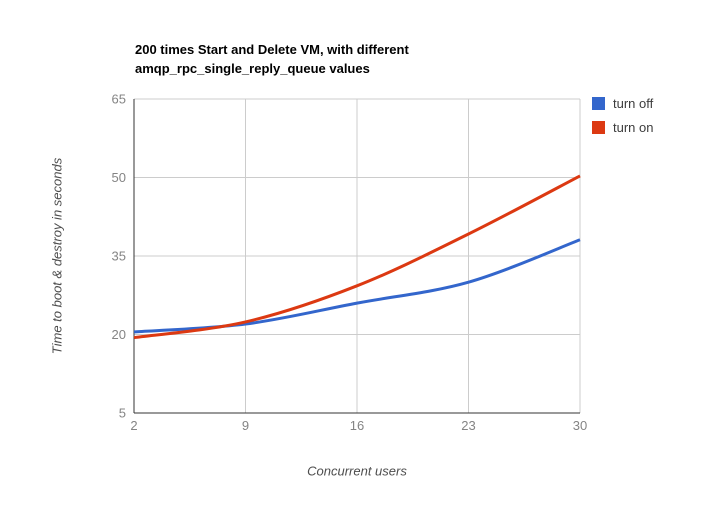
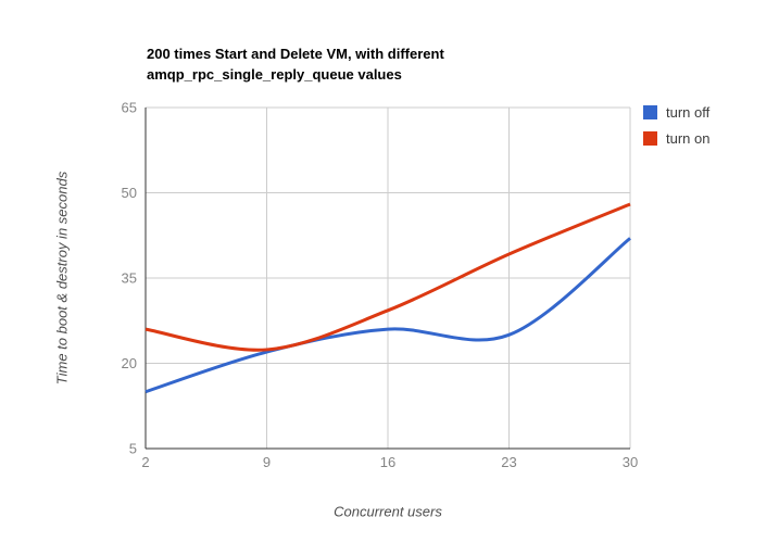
turn off/2: 20 -> 15
turn on/2: 19 -> 26
turn off/23: 30 -> 25
turn off/30: 38 -> 42
turn on/30: 50 -> 48
